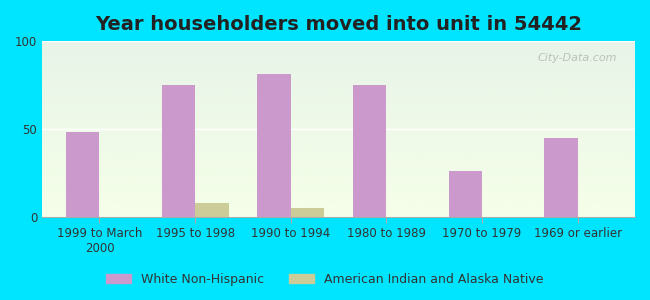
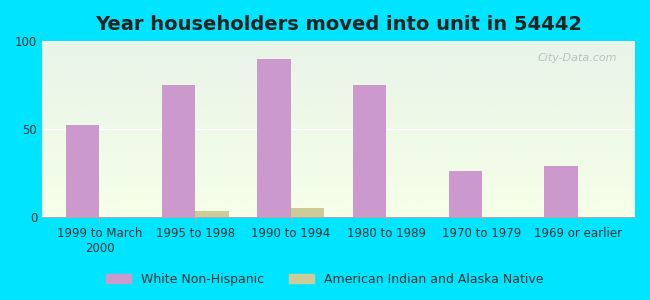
White Non-Hispanic/1999 to March 2000: 48 -> 52
American Indian and Alaska Native/1995 to 1998: 8 -> 3
White Non-Hispanic/1990 to 1994: 81 -> 90
White Non-Hispanic/1969 or earlier: 45 -> 29
